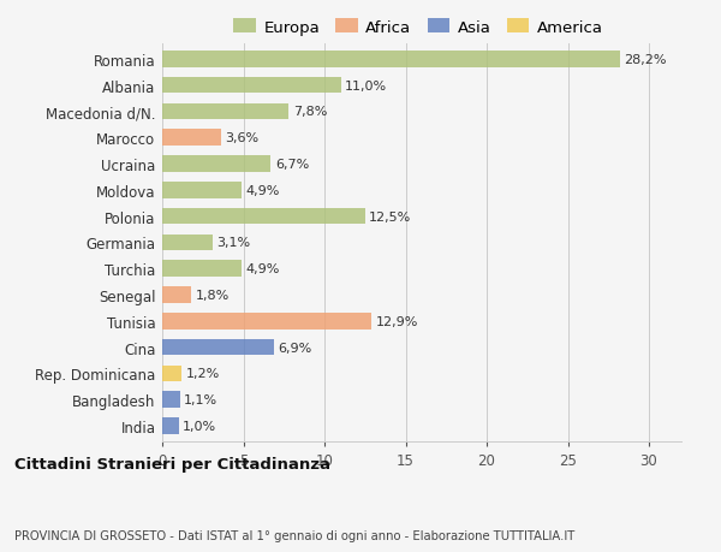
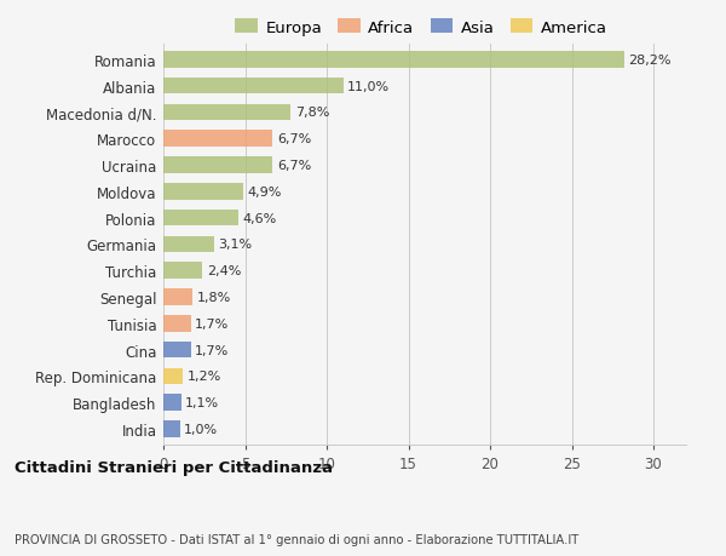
Marocco: 3,6% -> 6,7%
Polonia: 12,5% -> 4,6%
Turchia: 4,9% -> 2,4%
Tunisia: 12,9% -> 1,7%
Cina: 6,9% -> 1,7%
